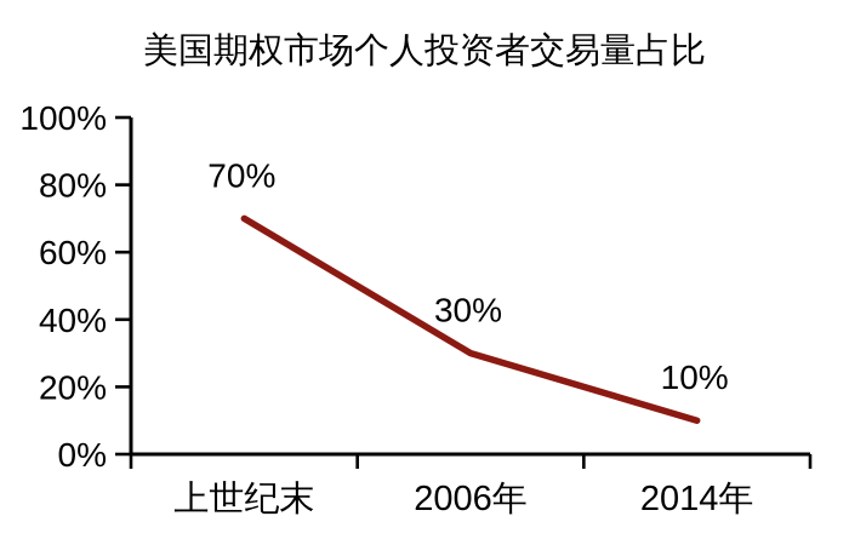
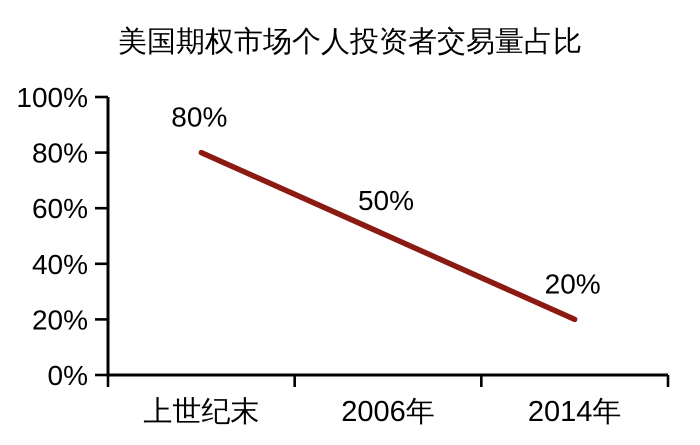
上世纪末: 70% -> 80%
2006年: 30% -> 50%
2014年: 10% -> 20%
